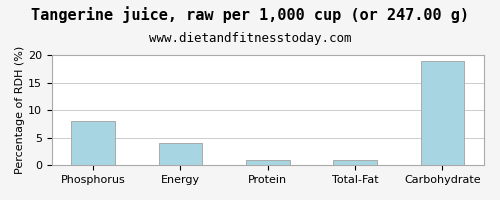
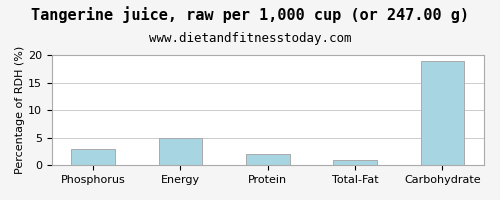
Phosphorus: 8 -> 3
Energy: 4 -> 5
Protein: 1 -> 2
